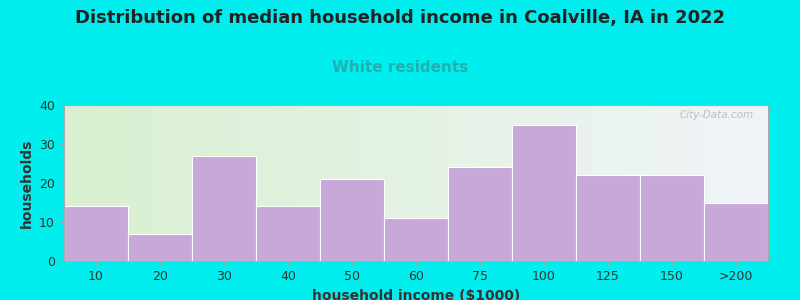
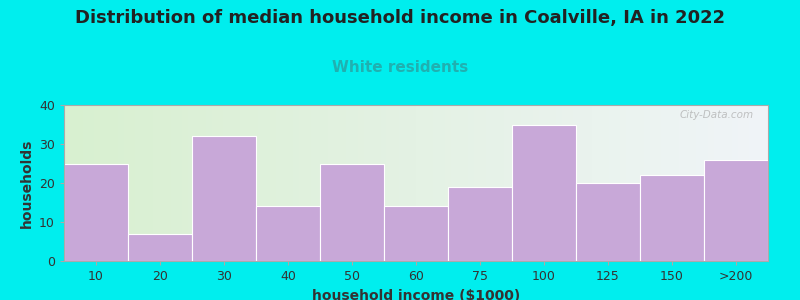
10: 14 -> 25
30: 27 -> 32
50: 21 -> 25
60: 11 -> 14
75: 24 -> 19
125: 22 -> 20
>200: 15 -> 26
